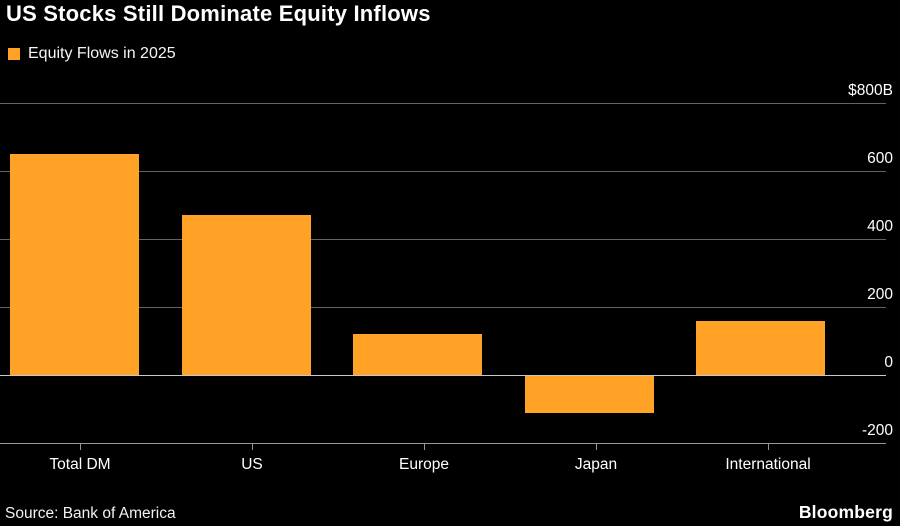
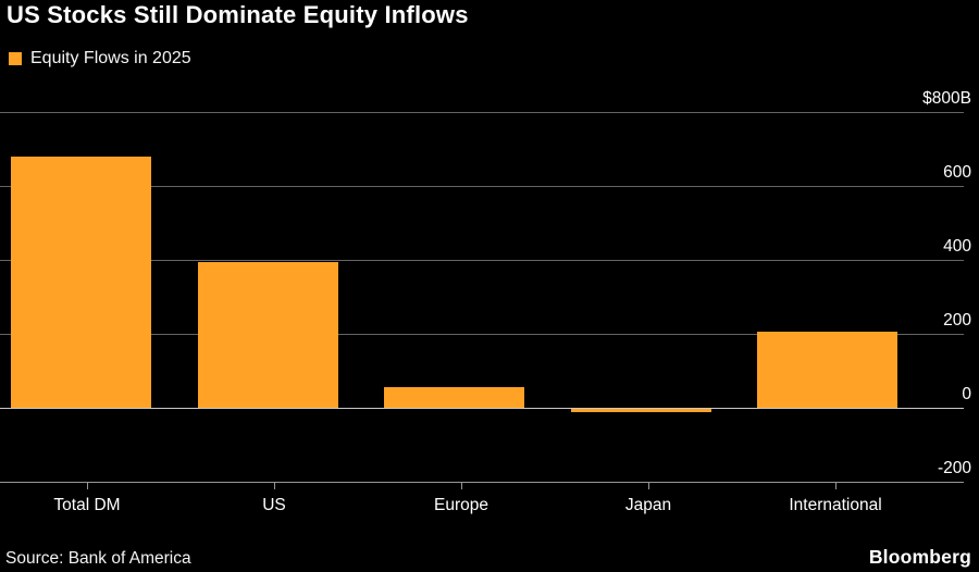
Total DM: $650B -> $680B
US: $470B -> $400B
Europe: $120B -> $60B
Japan: -$110B -> -$10B
International: $160B -> $200B
